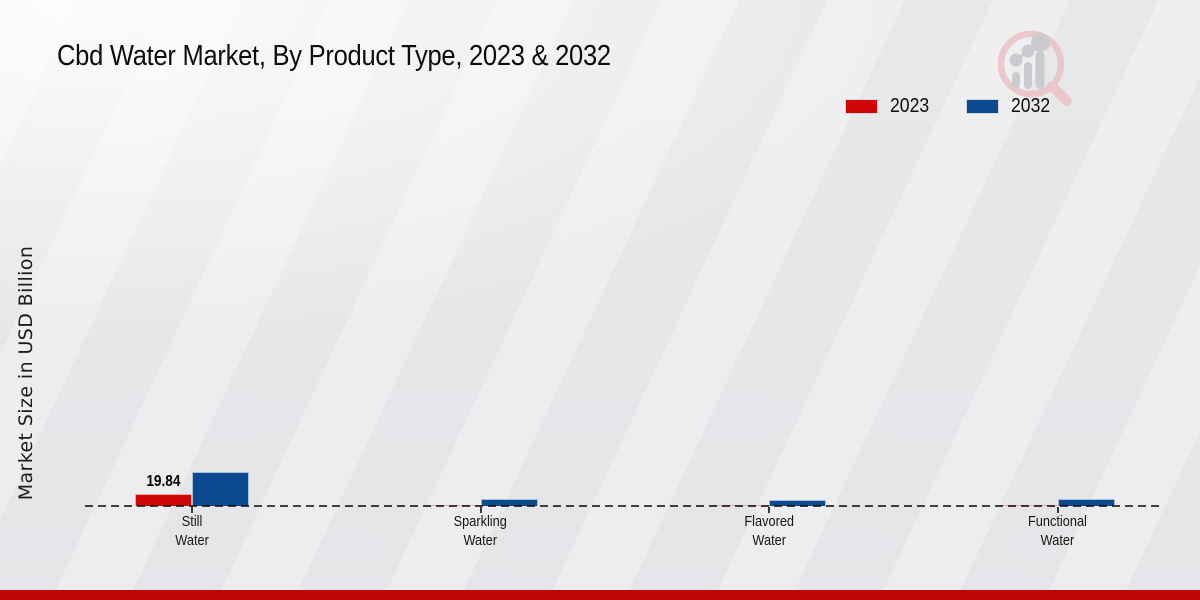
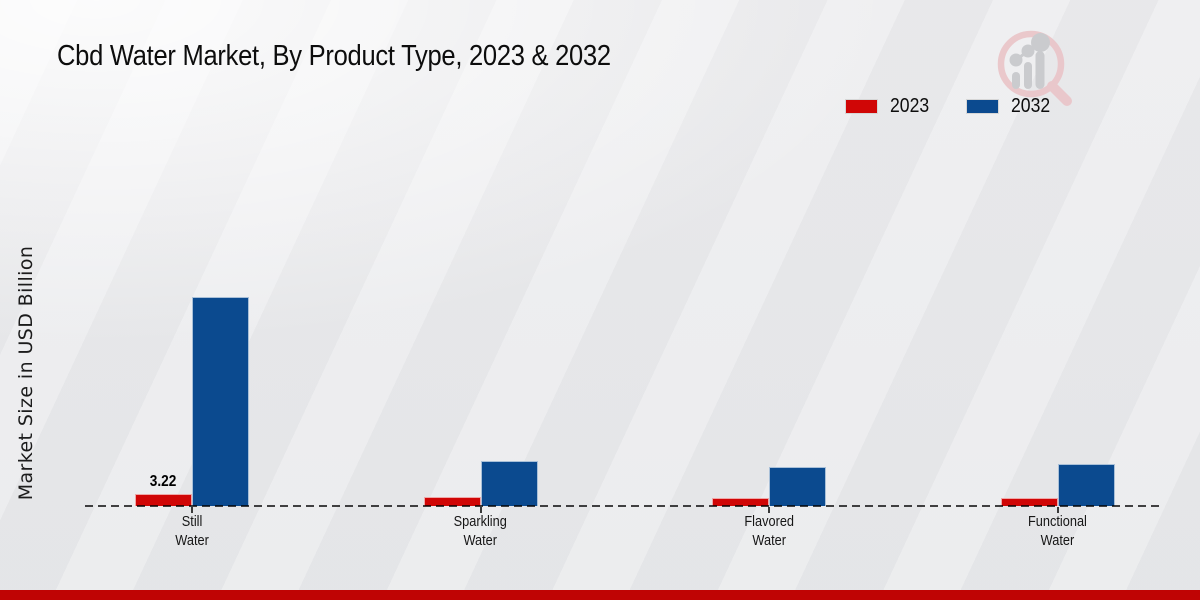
2023/Still Water: 19.84 -> 3.22
